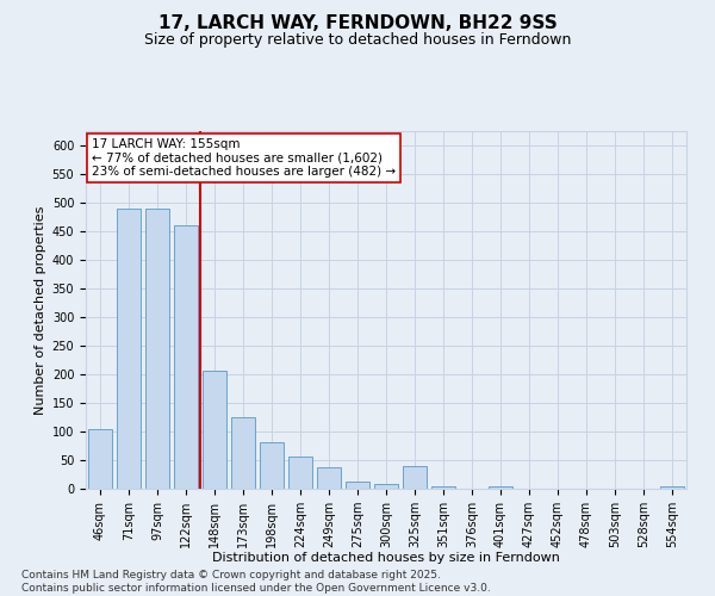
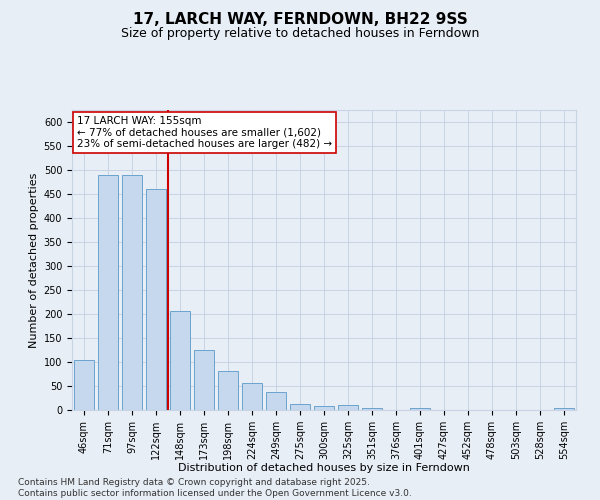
325sqm: 40 -> 11
